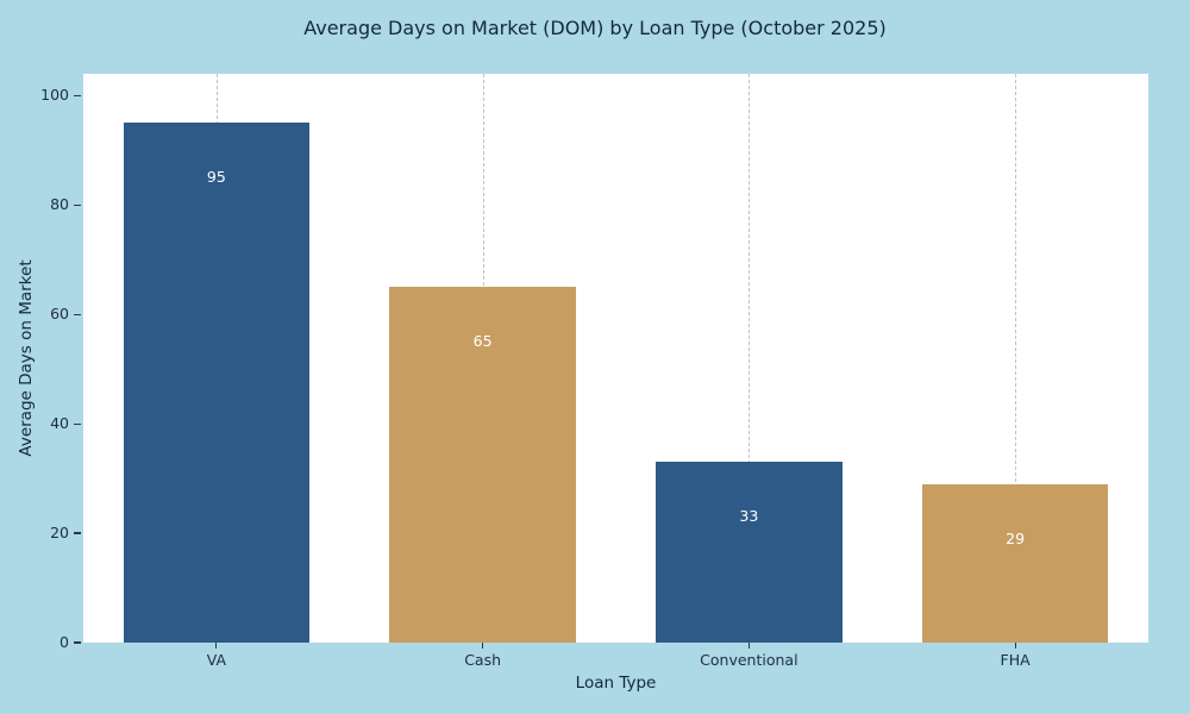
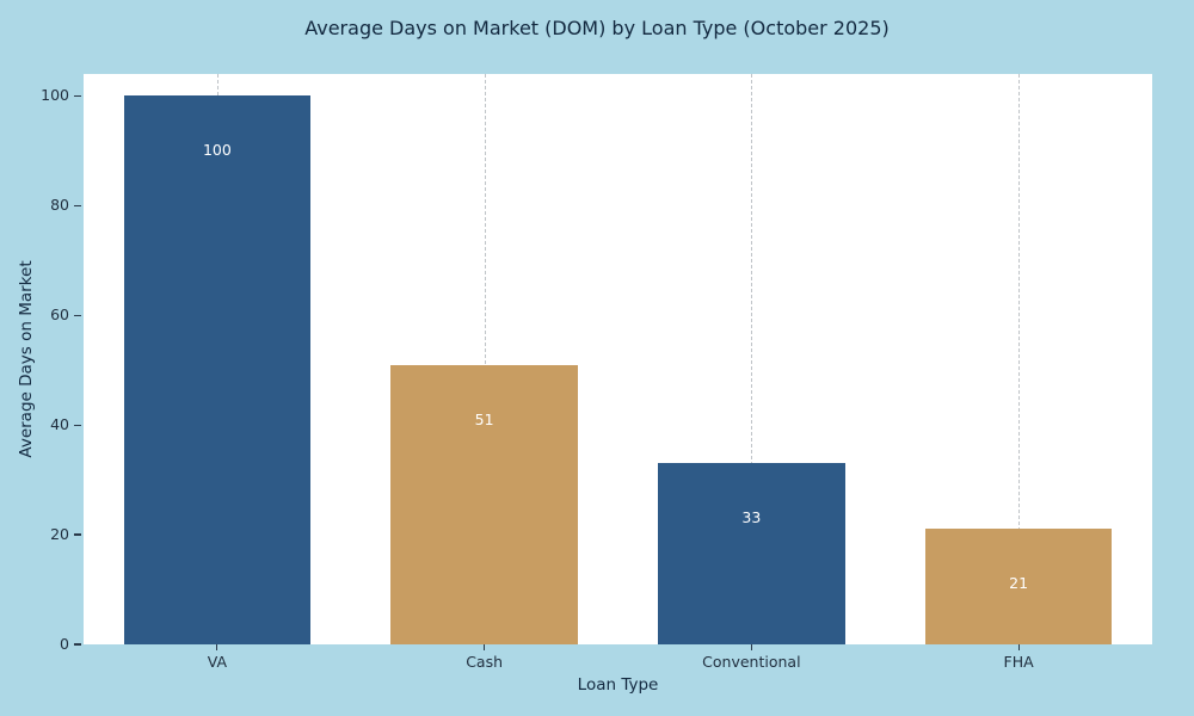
VA: 95 -> 100
Cash: 65 -> 51
FHA: 29 -> 21
